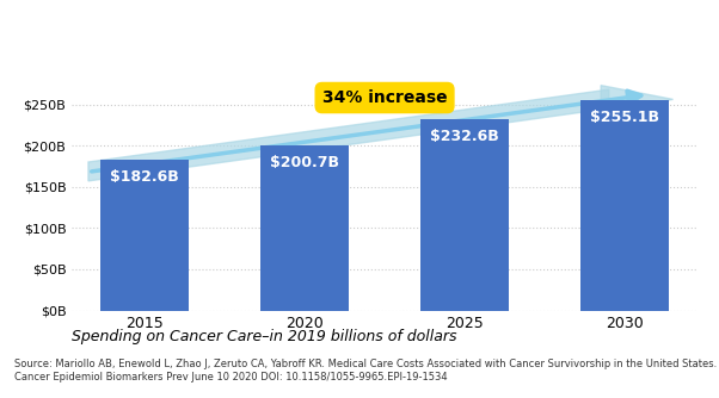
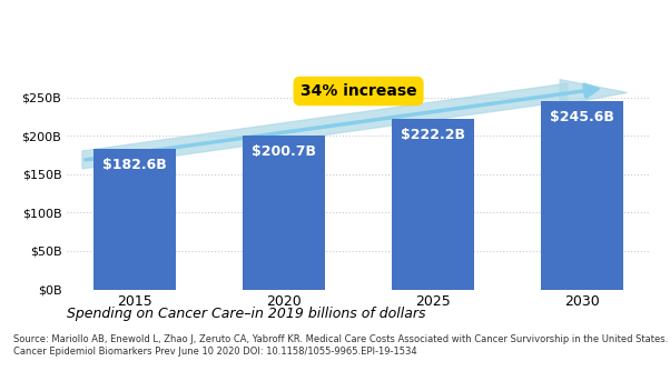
2025: $232.6B -> $222.2B
2030: $255.1B -> $245.6B
